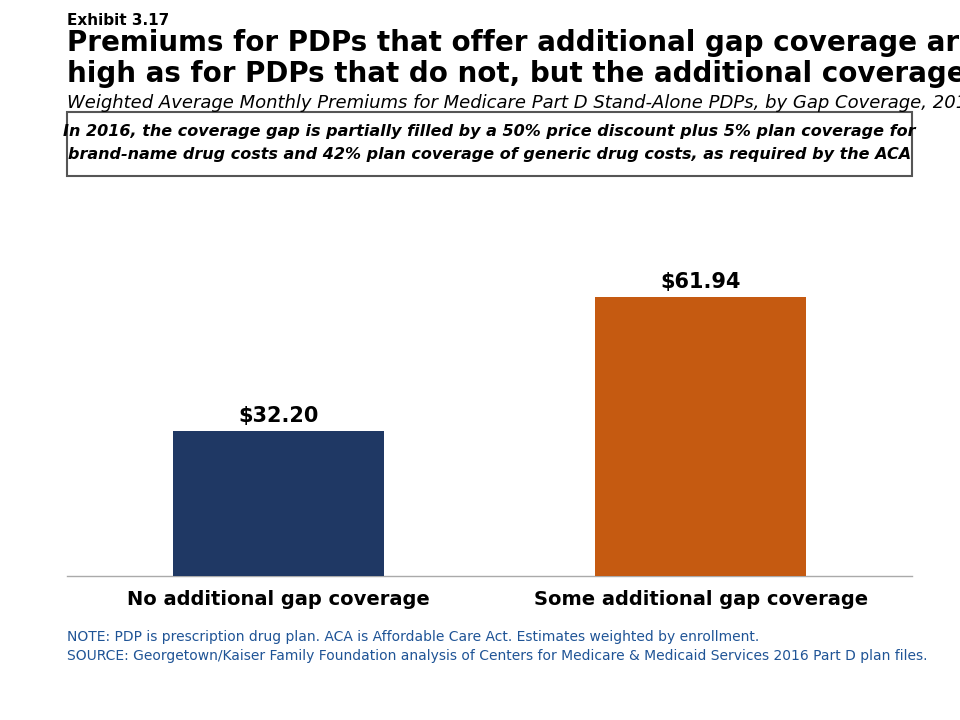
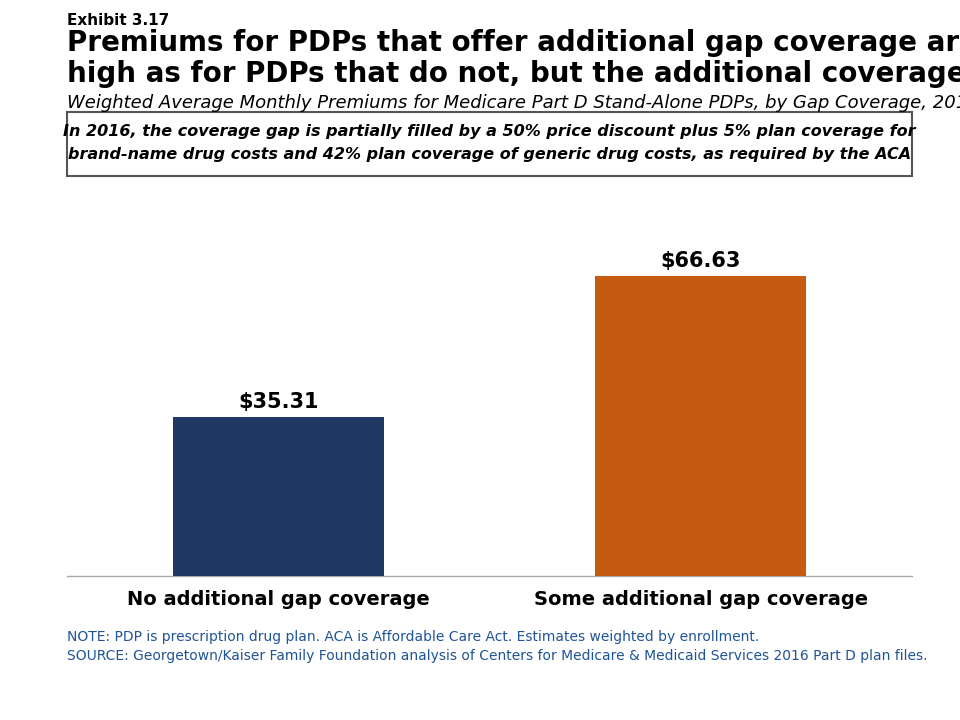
No additional gap coverage: $32.20 -> $35.31
Some additional gap coverage: $61.94 -> $66.63
